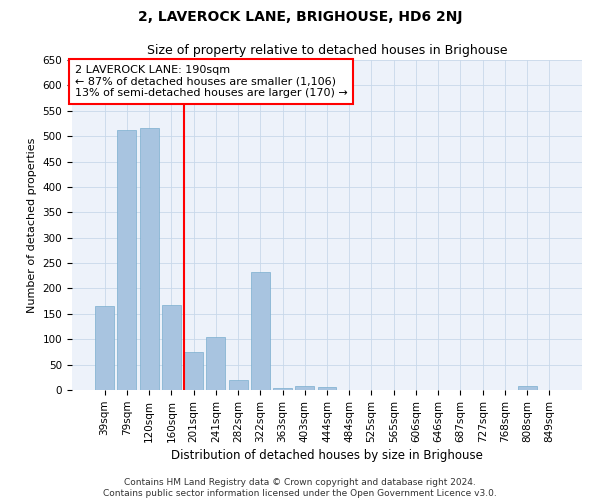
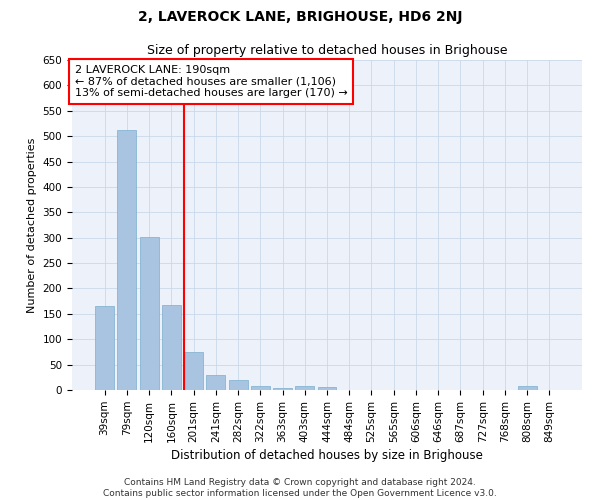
120sqm: 516 -> 302
241sqm: 104 -> 30
322sqm: 232 -> 7
